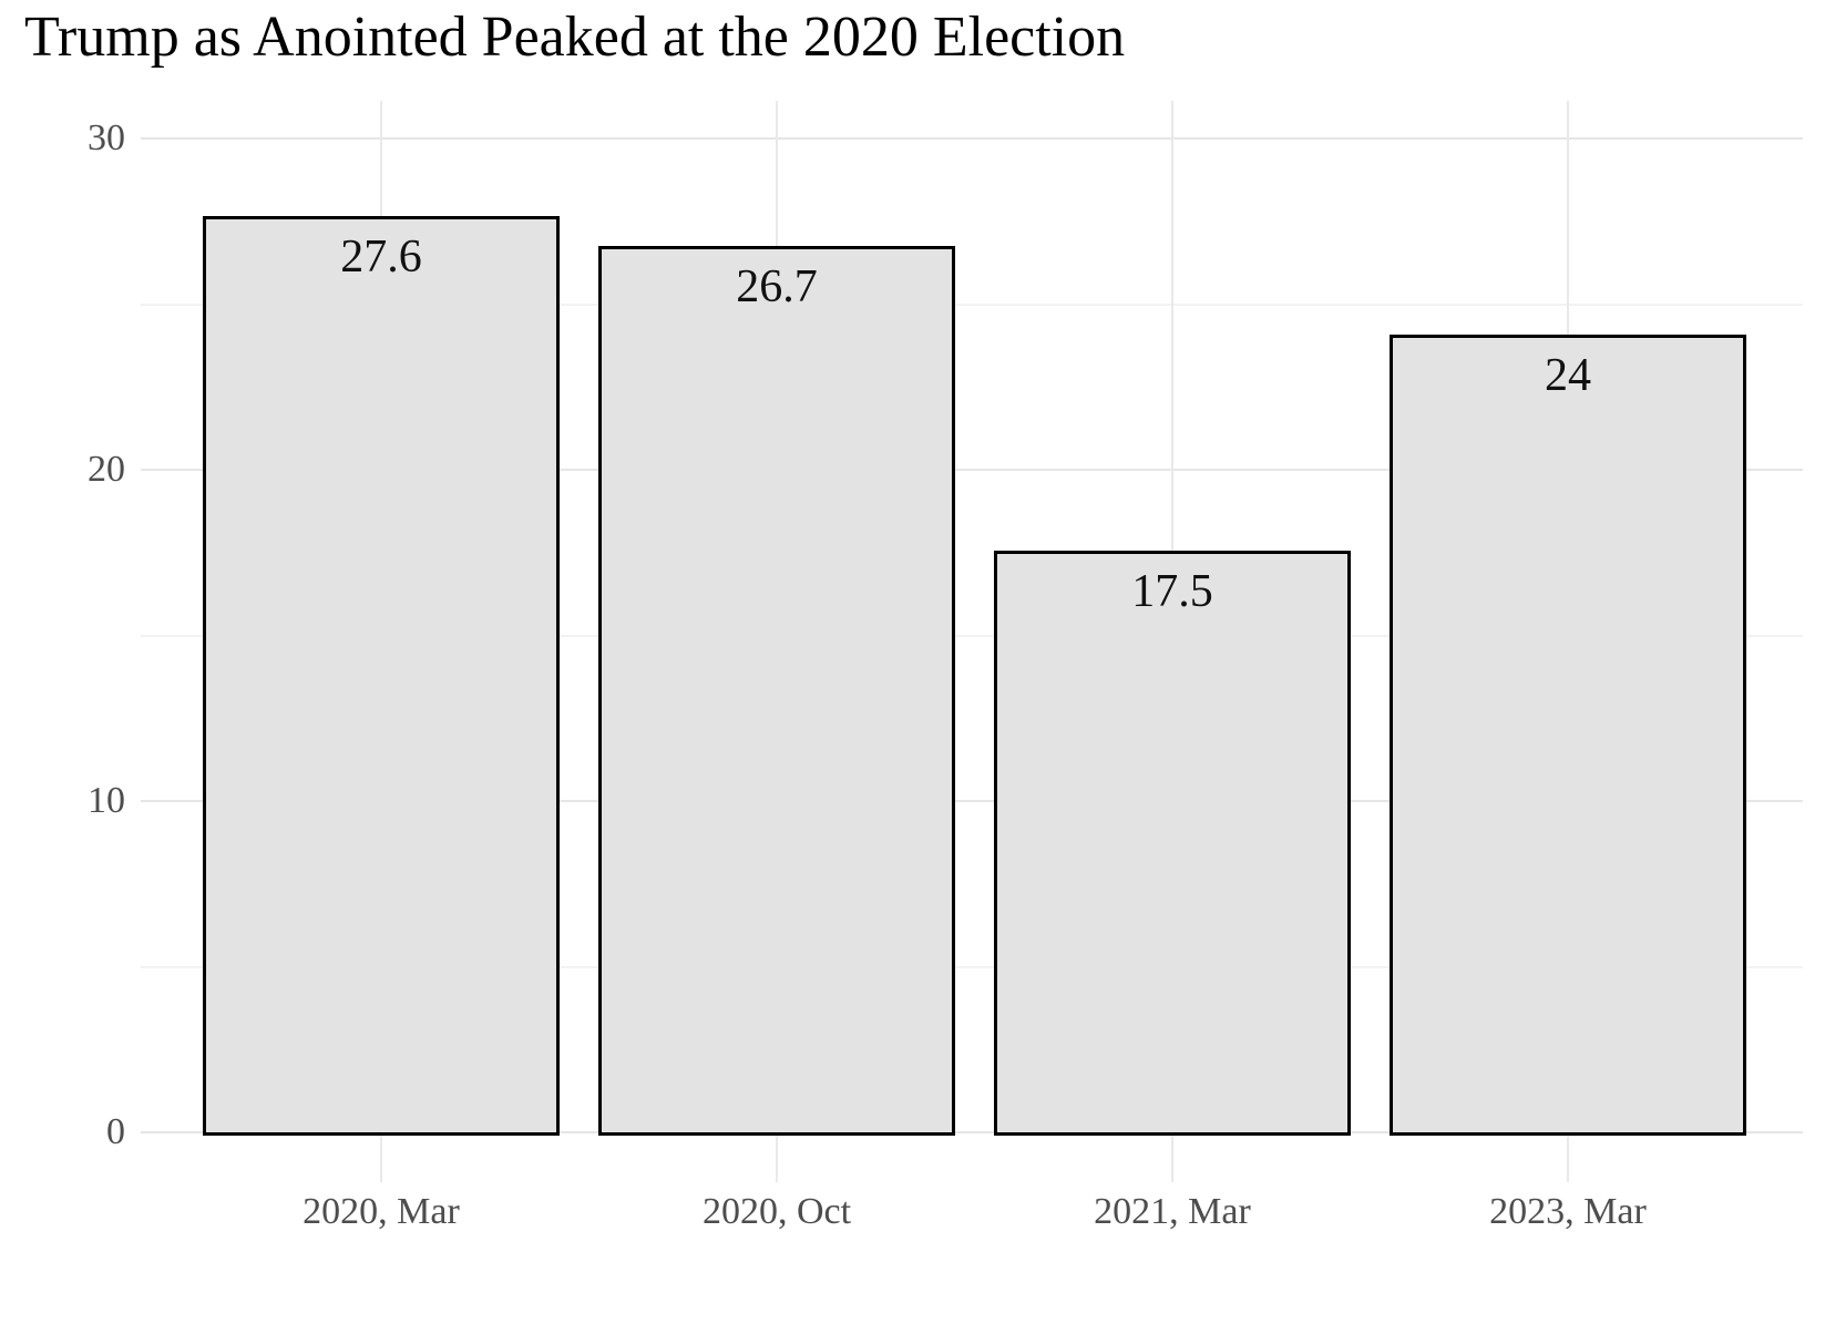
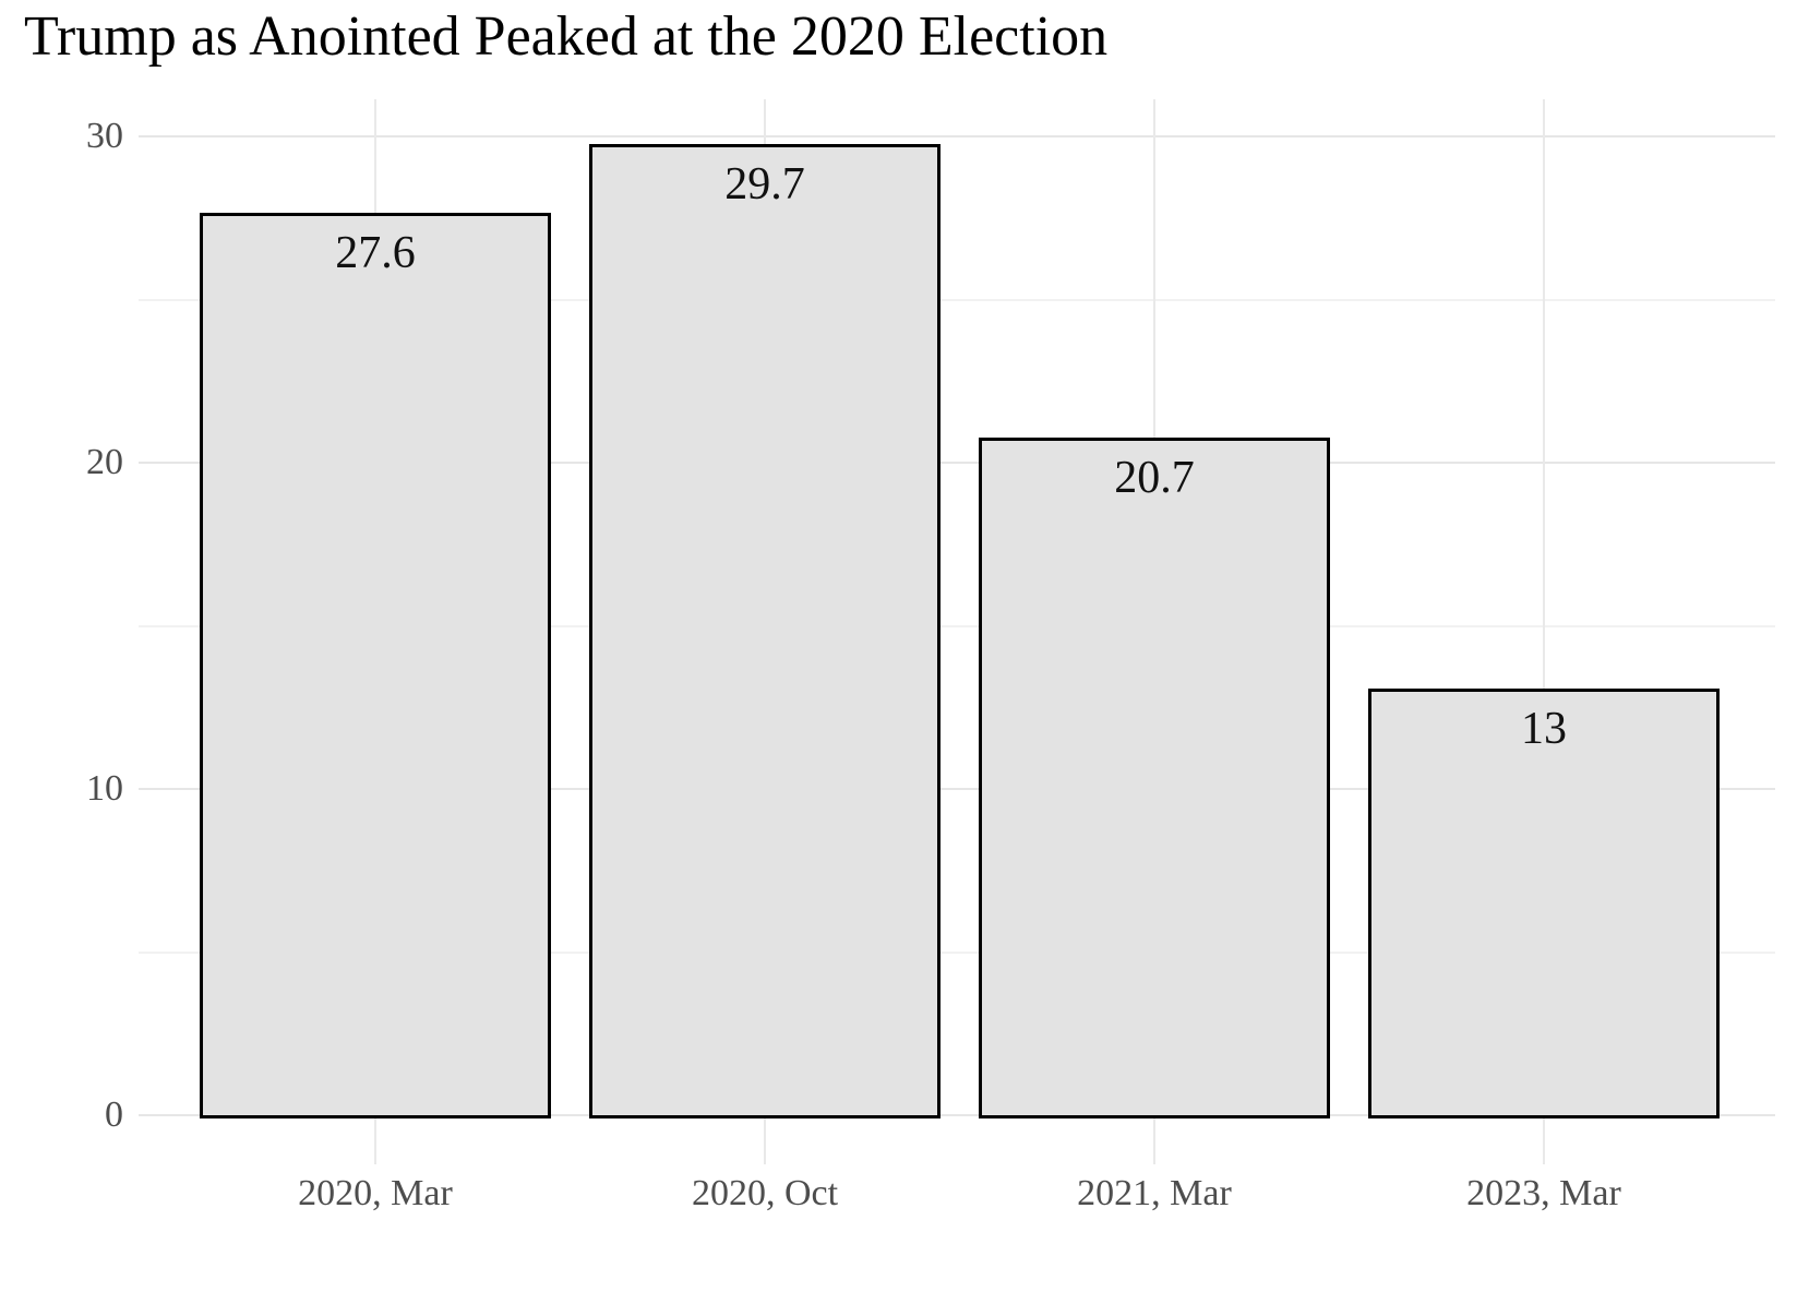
2020, Oct: 26.7 -> 29.7
2021, Mar: 17.5 -> 20.7
2023, Mar: 24 -> 13
